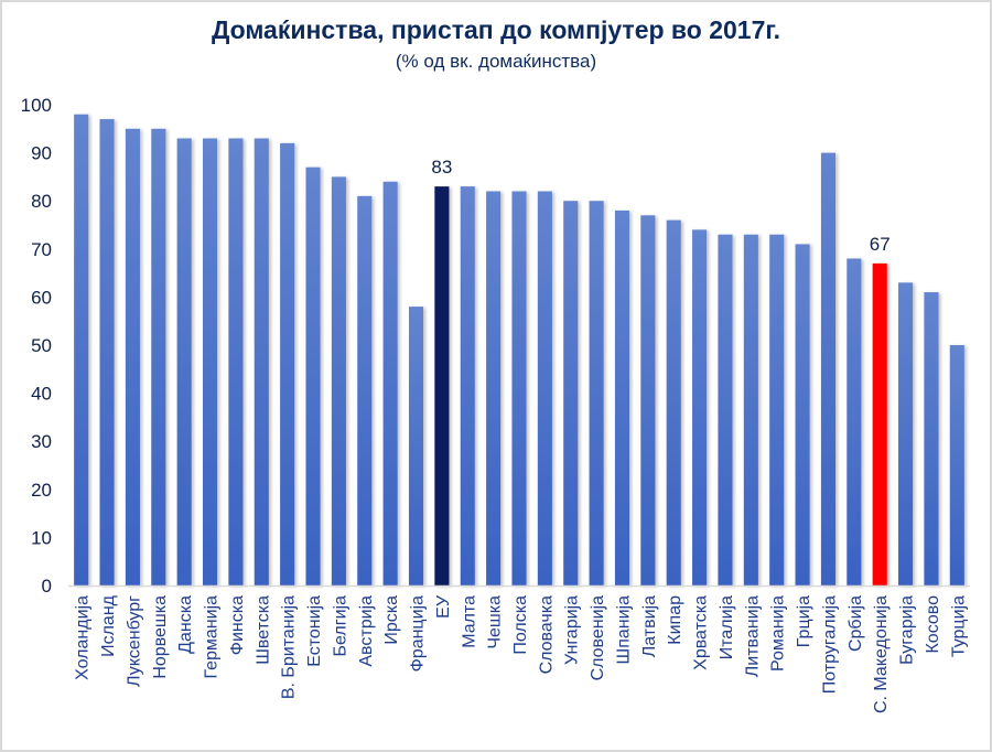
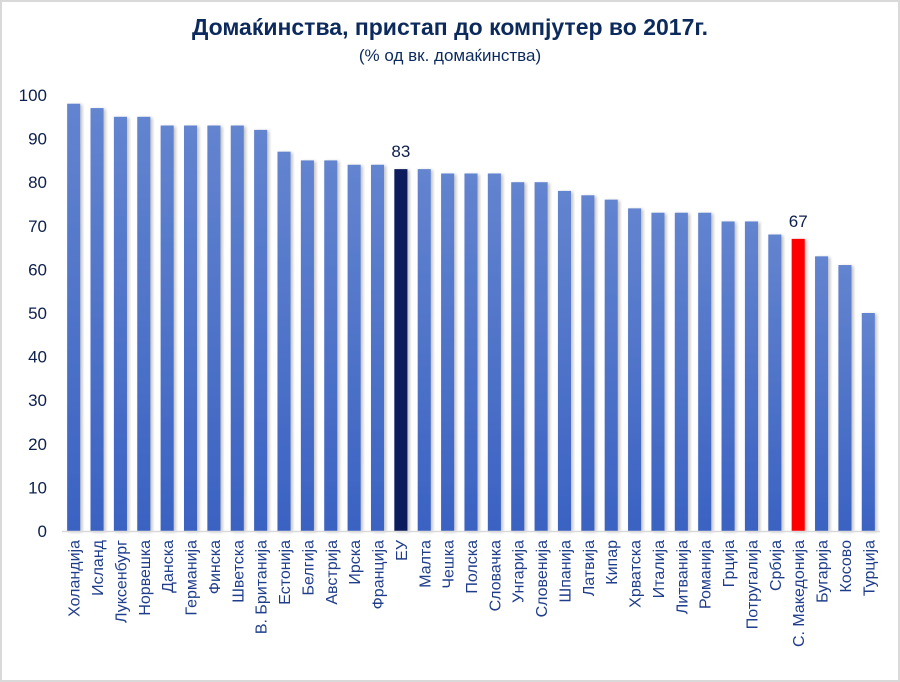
Австрија: 81 -> 85
Франција: 58 -> 84
Потругалија: 90 -> 71
